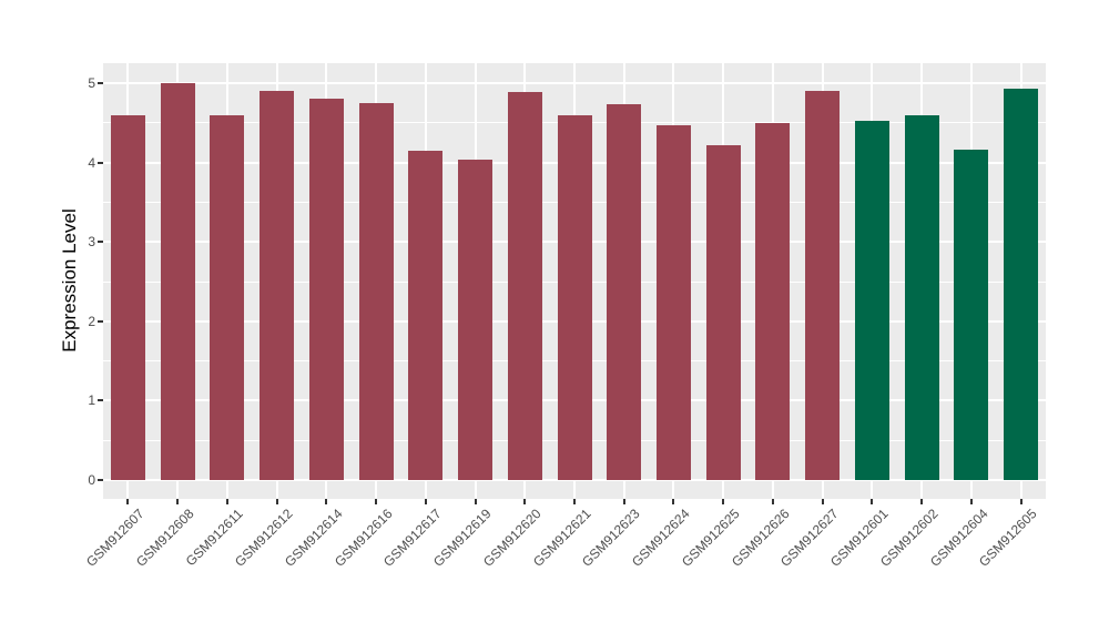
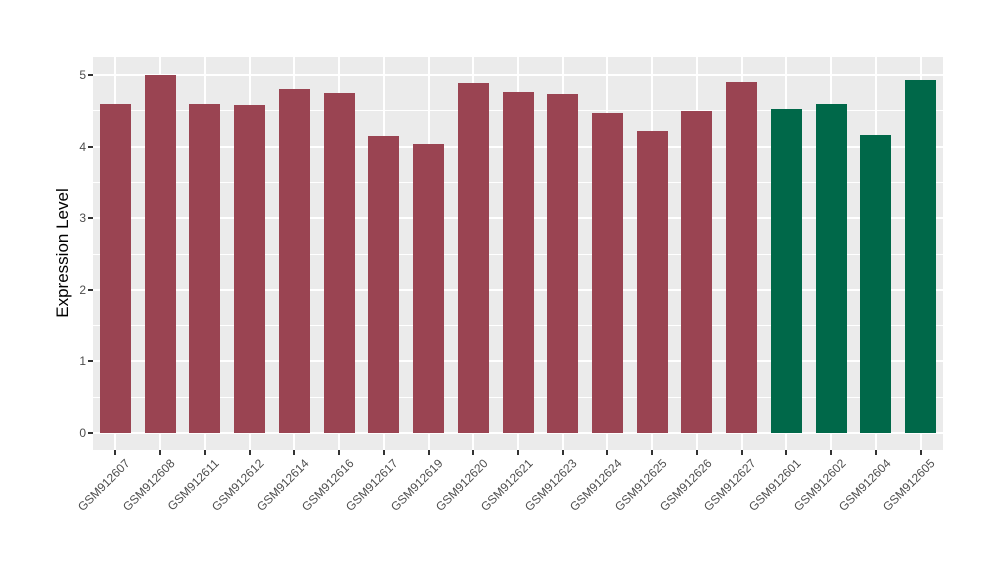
GSM912612: 4.9 -> 4.6
GSM912621: 4.6 -> 4.8
